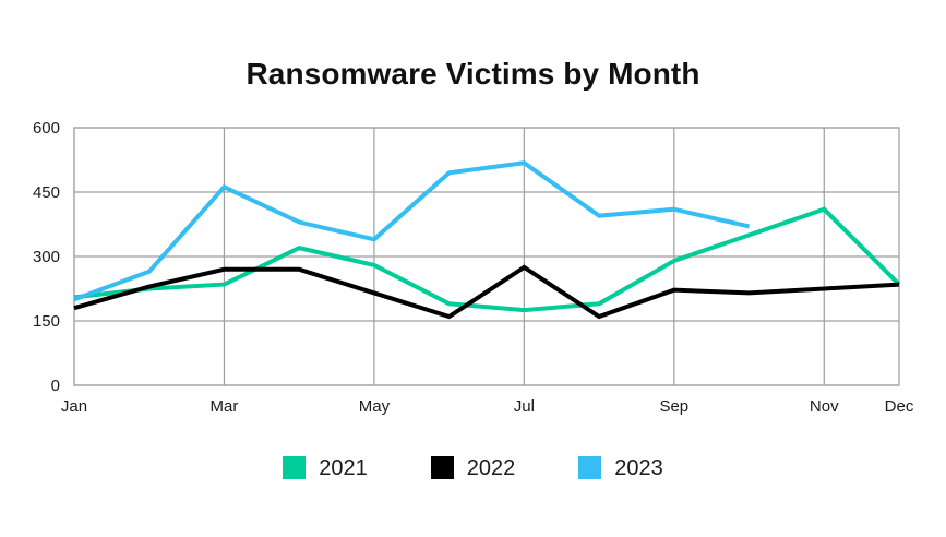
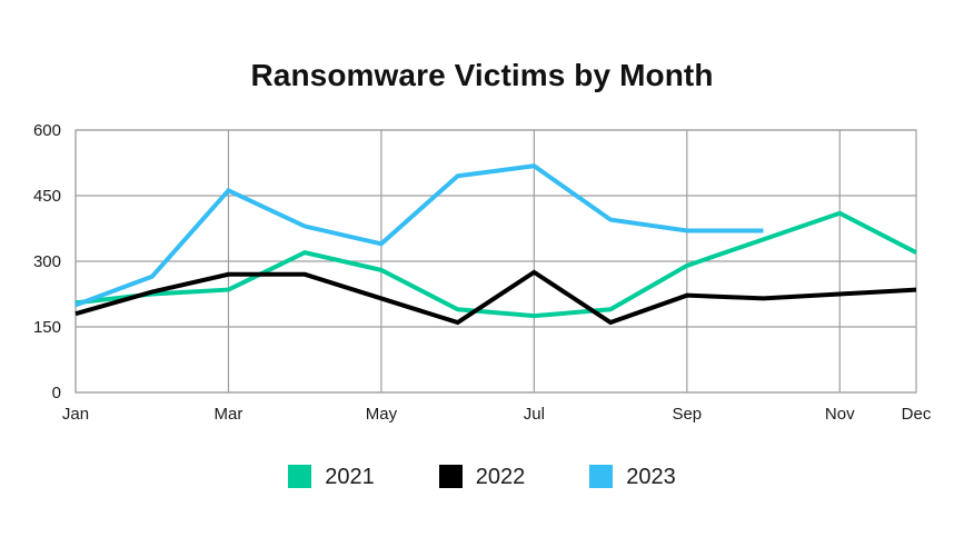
2023/Sep: 410 -> 370
2021/Dec: 240 -> 320
